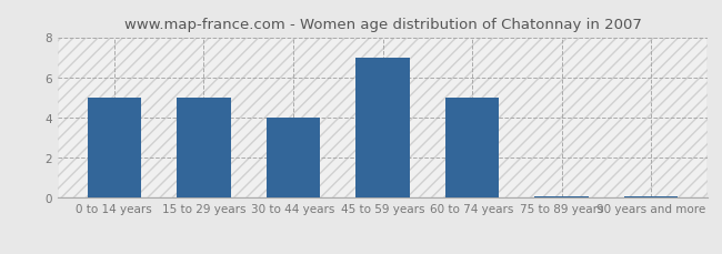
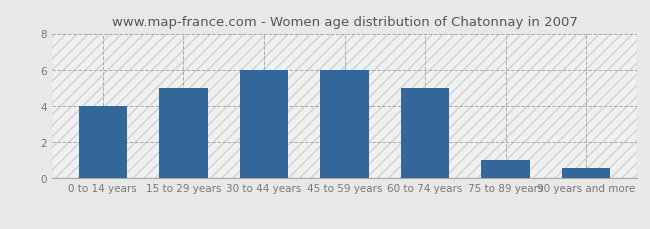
0 to 14 years: 5.0 -> 4.0
30 to 44 years: 4.0 -> 6.0
45 to 59 years: 7.0 -> 6.0
75 to 89 years: 0.1 -> 1.0
90 years and more: 0.1 -> 0.6
